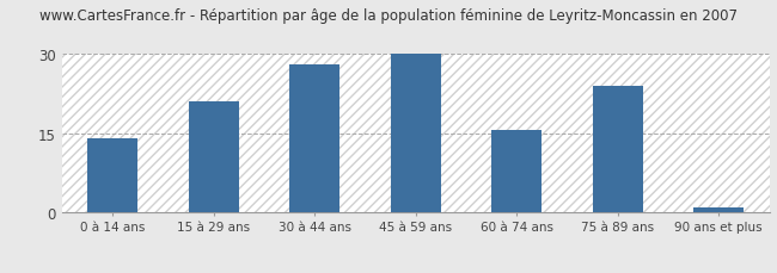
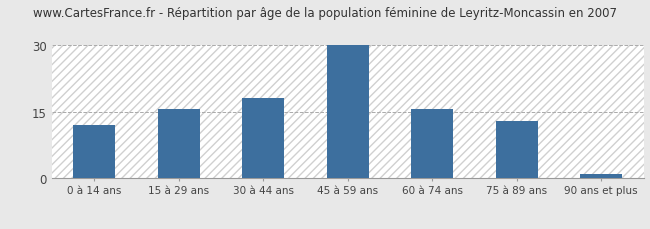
0 à 14 ans: 14.0 -> 12.0
15 à 29 ans: 21.0 -> 15.5
30 à 44 ans: 28.0 -> 18.0
75 à 89 ans: 24.0 -> 13.0
